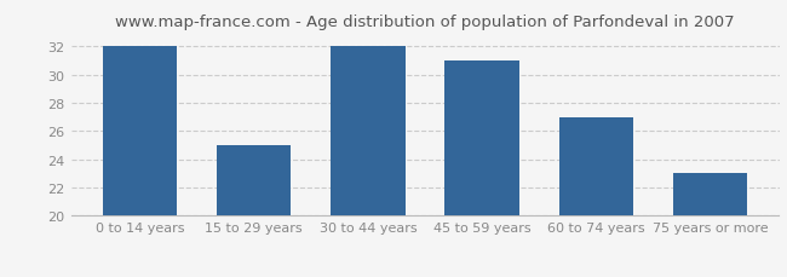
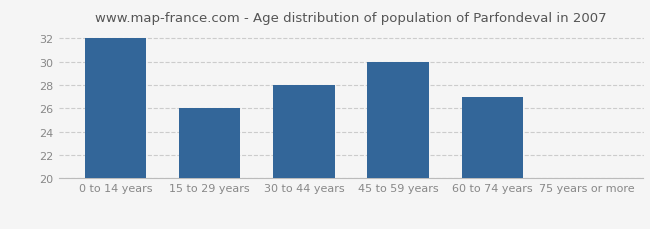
15 to 29 years: 25 -> 26
30 to 44 years: 32 -> 28
45 to 59 years: 31 -> 30
75 years or more: 23 -> 20
